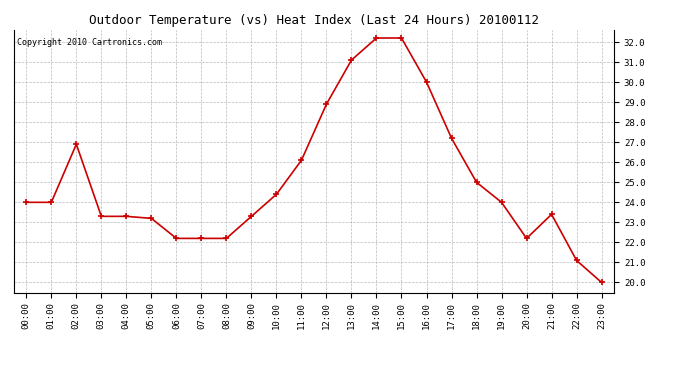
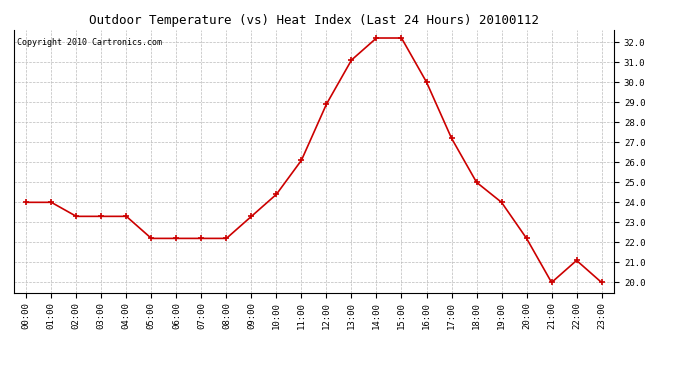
02:00: 26.9 -> 23.3
05:00: 23.2 -> 22.2
21:00: 23.4 -> 20.0
